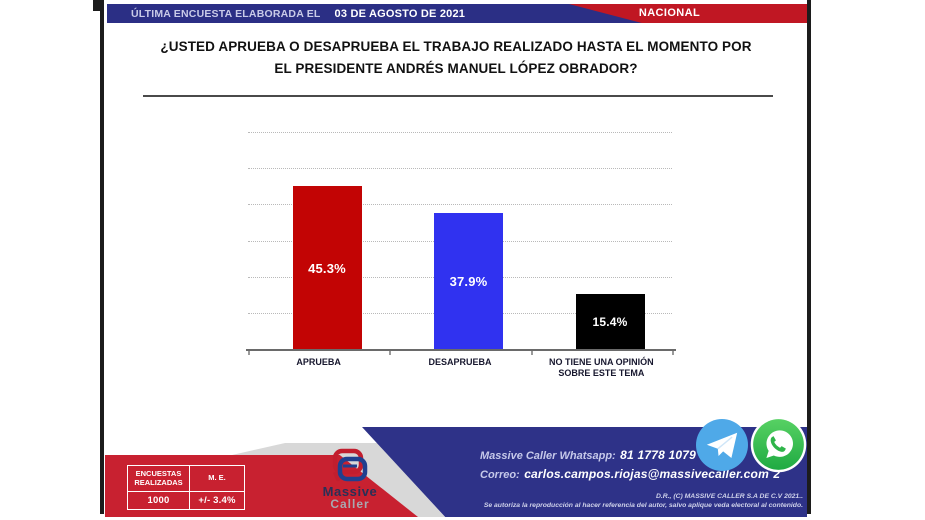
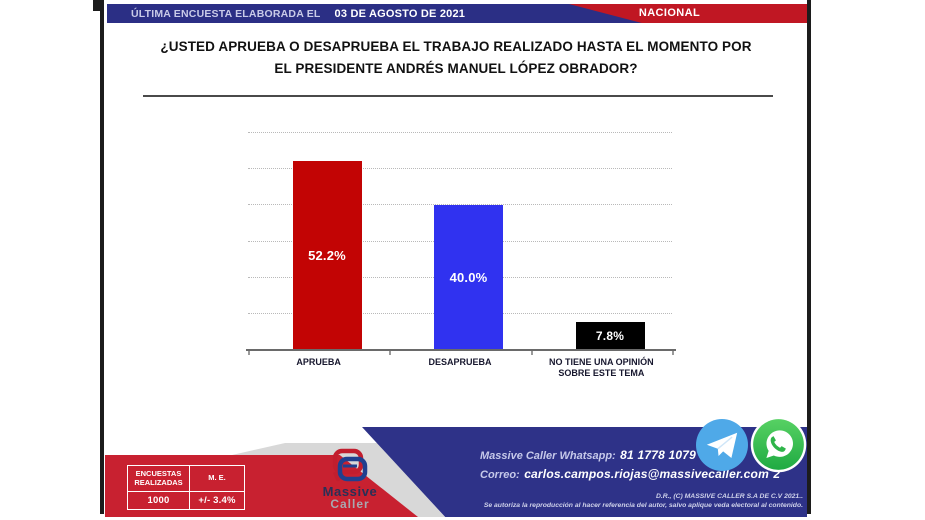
APRUEBA: 45.3% -> 52.2%
DESAPRUEBA: 37.9% -> 40.0%
NO TIENE UNA OPINIÓN SOBRE ESTE TEMA: 15.4% -> 7.8%
